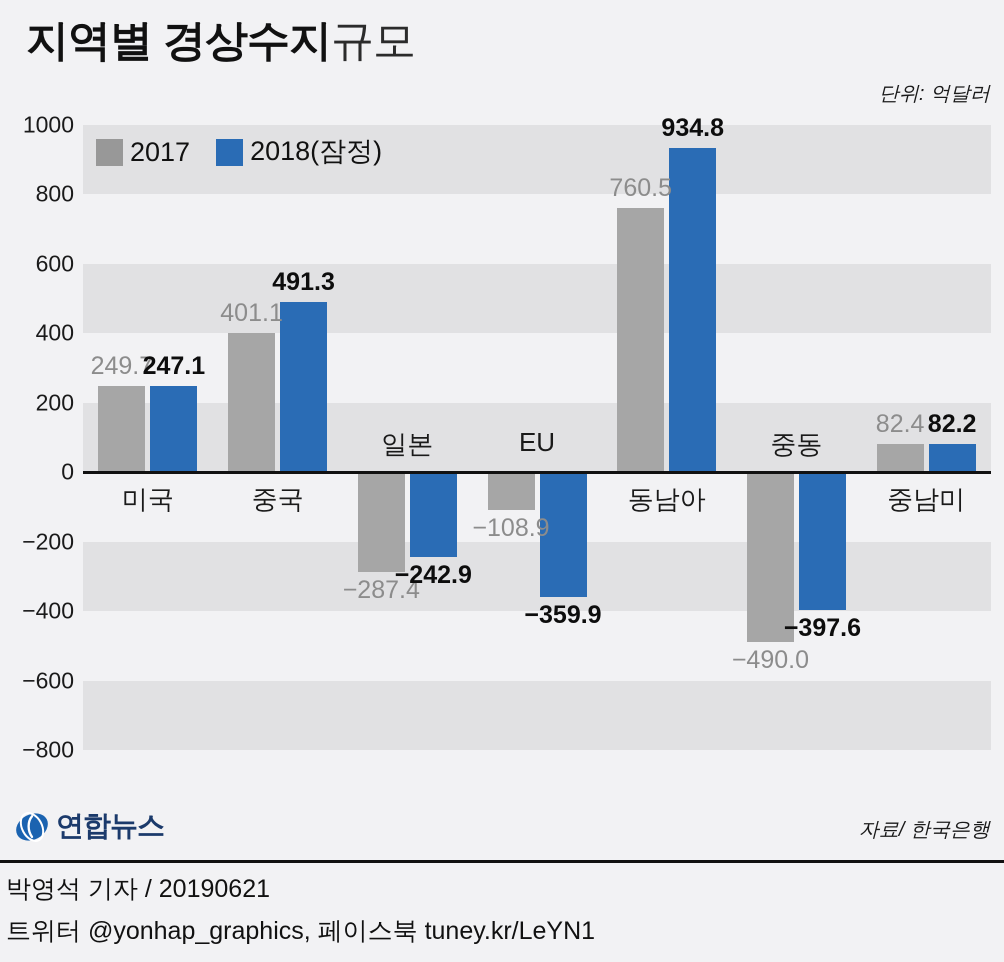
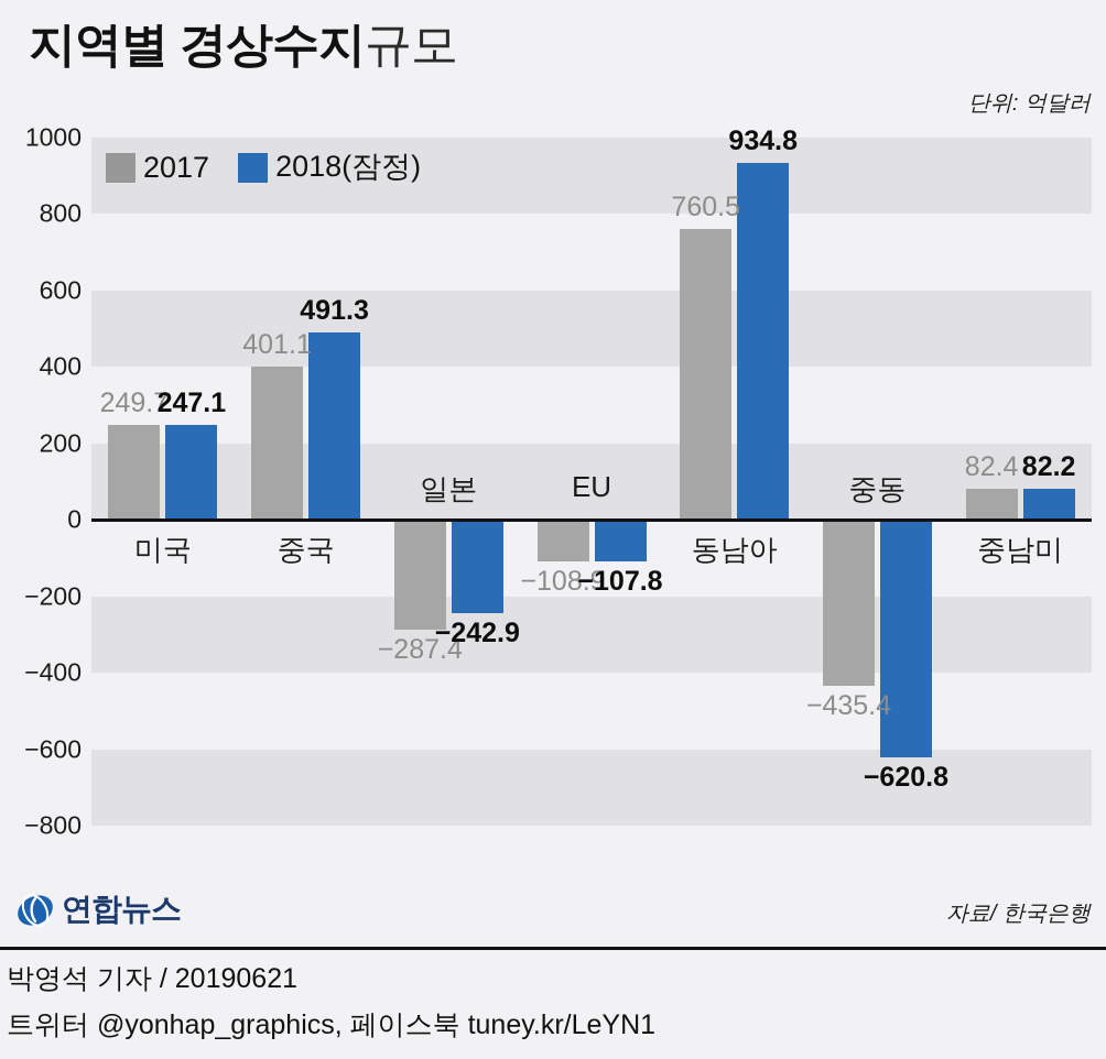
2018(잠정)/EU: −359.9 -> −107.8
2017/중동: −490.0 -> −435.4
2018(잠정)/중동: −397.6 -> −620.8
